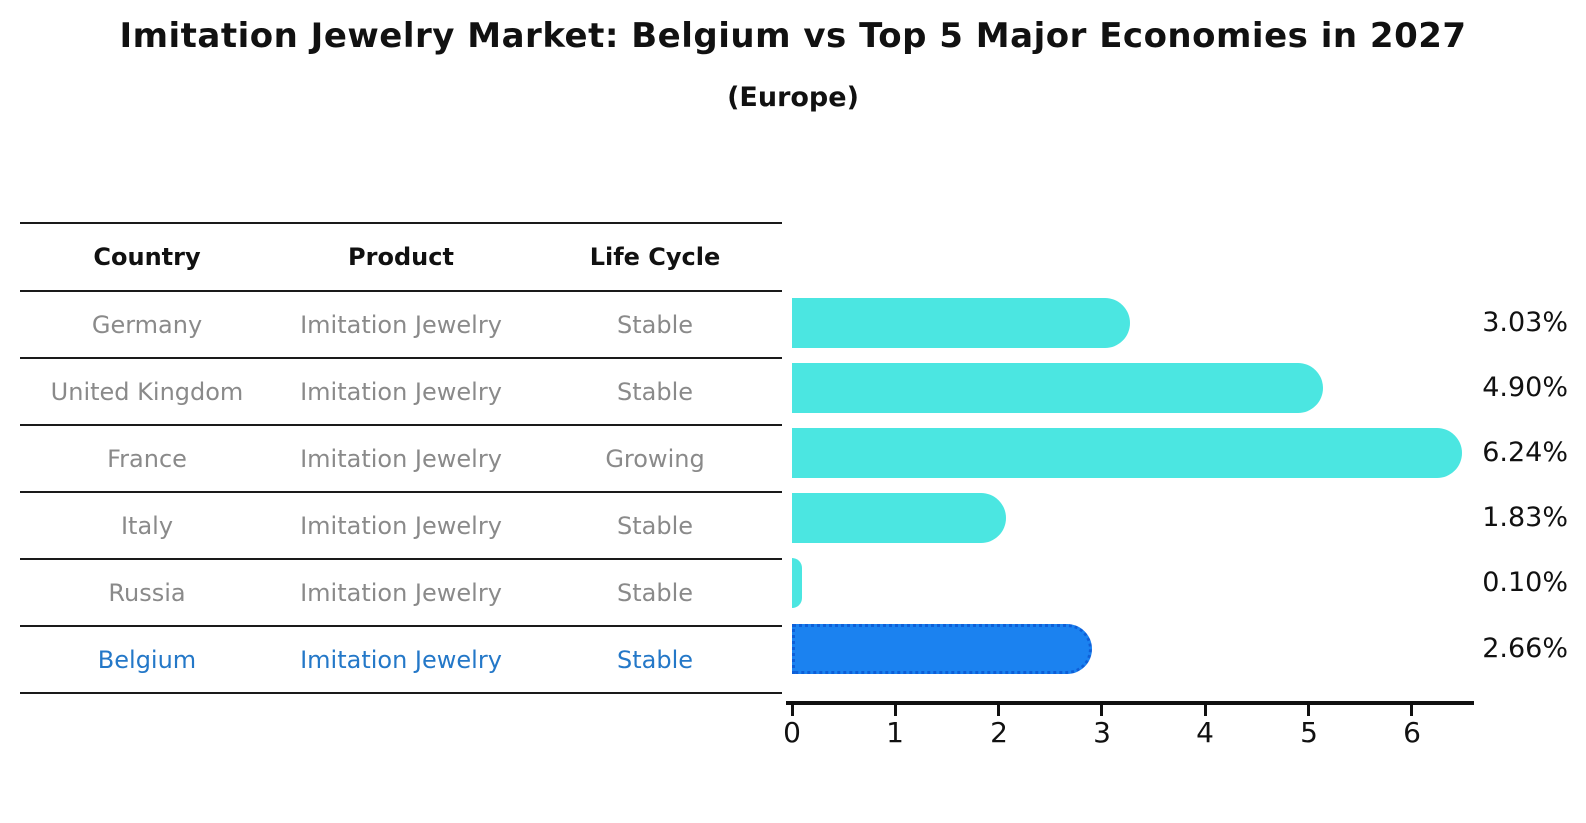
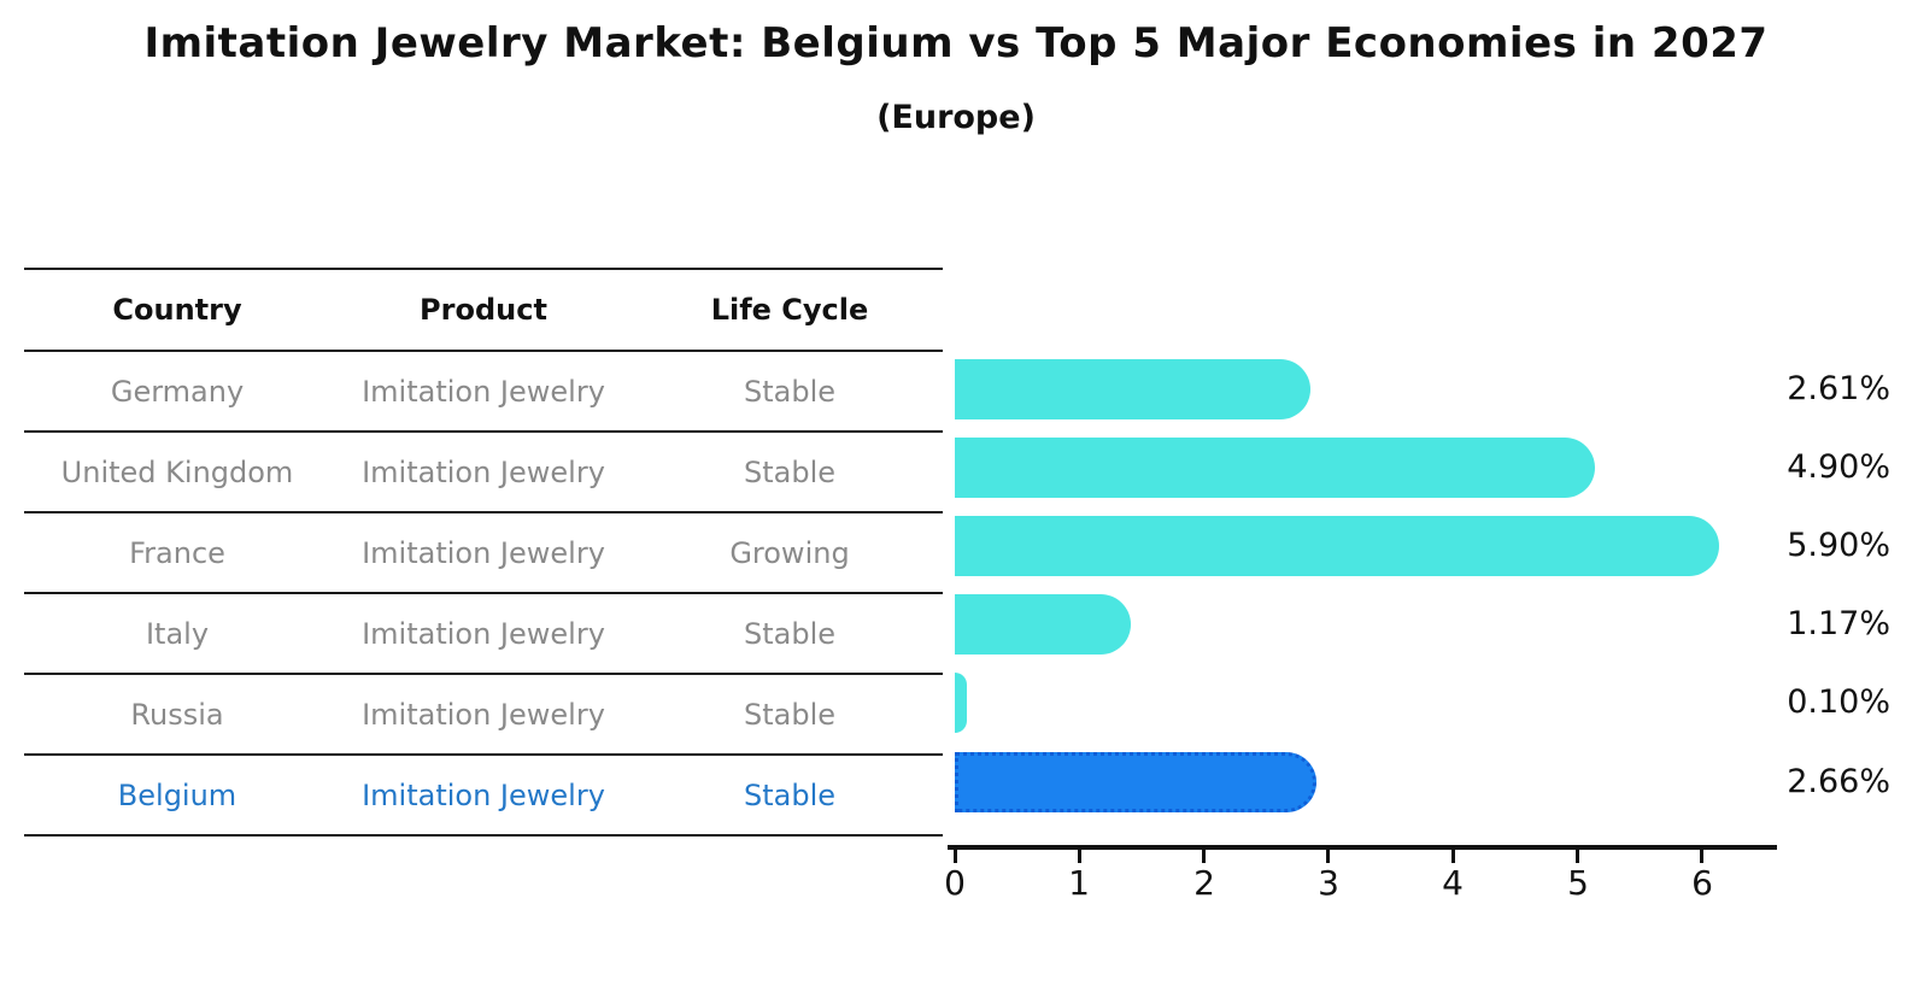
Germany: 3.03% -> 2.61%
France: 6.24% -> 5.90%
Italy: 1.83% -> 1.17%
